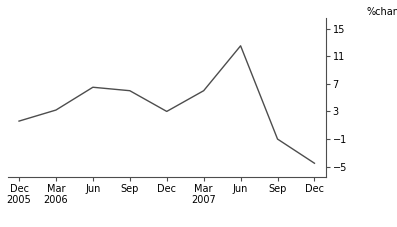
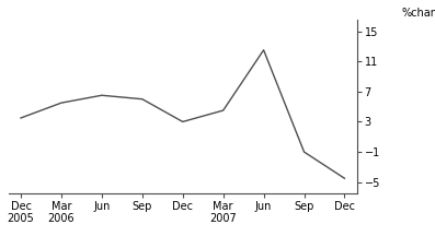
Dec 2005: 1.6 -> 3.5
Mar 2006: 3.2 -> 5.5
Mar 2007: 6.0 -> 4.5
